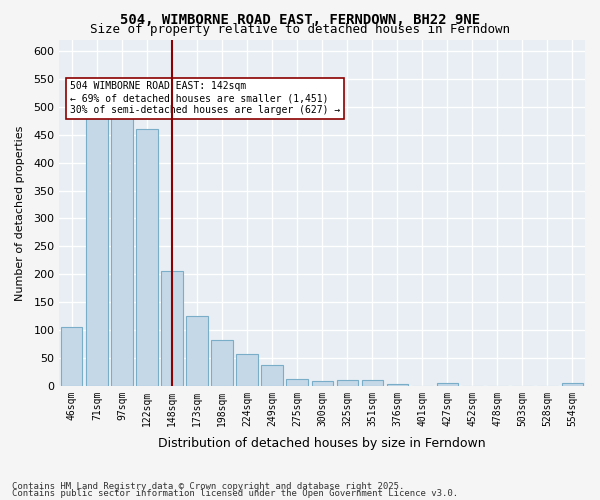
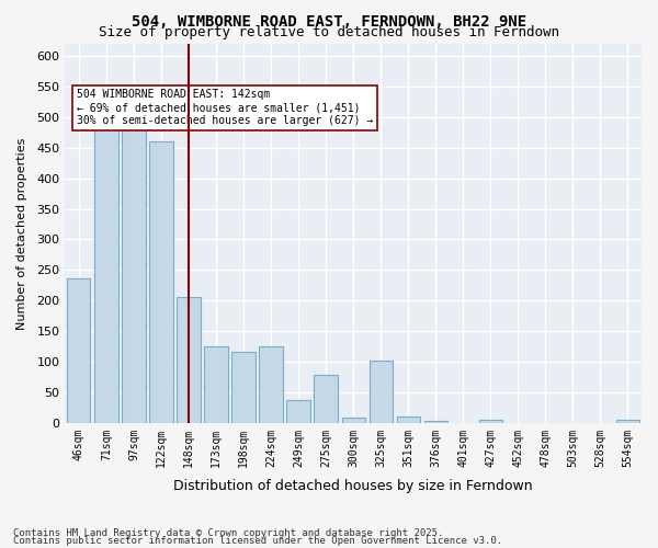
46sqm: 105 -> 236
198sqm: 82 -> 116
224sqm: 57 -> 126
275sqm: 13 -> 78
325sqm: 10 -> 102
